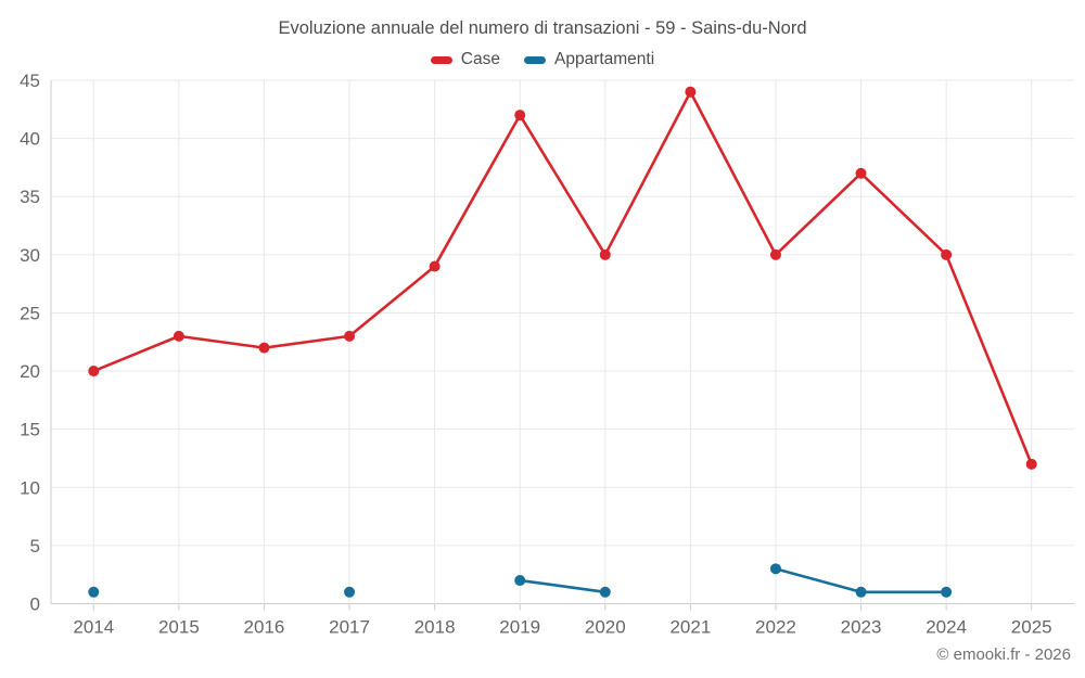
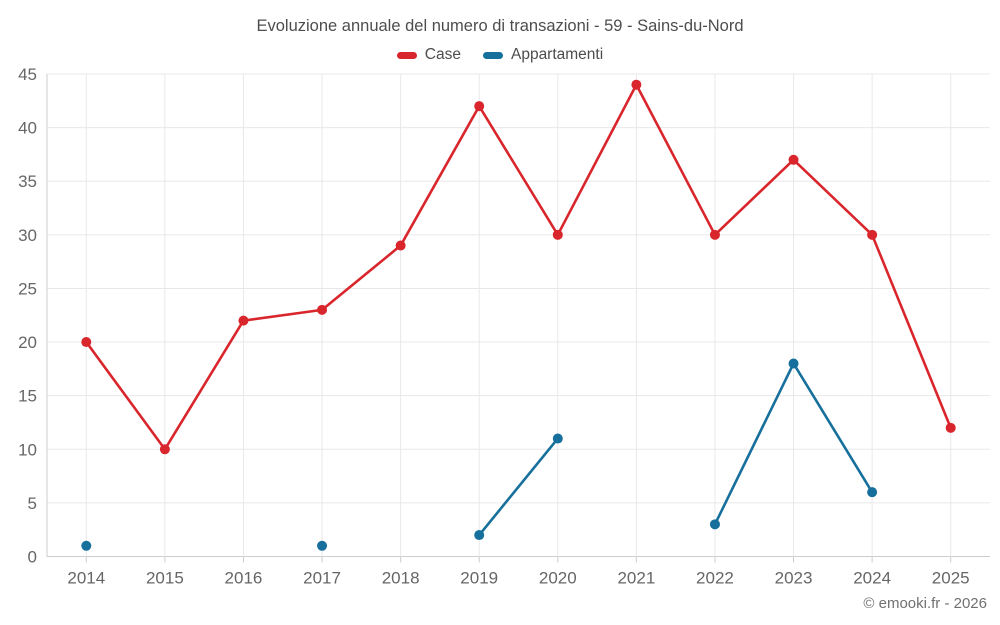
Case/2015: 23 -> 10
Appartamenti/2020: 1 -> 11
Appartamenti/2023: 1 -> 18
Appartamenti/2024: 1 -> 6
